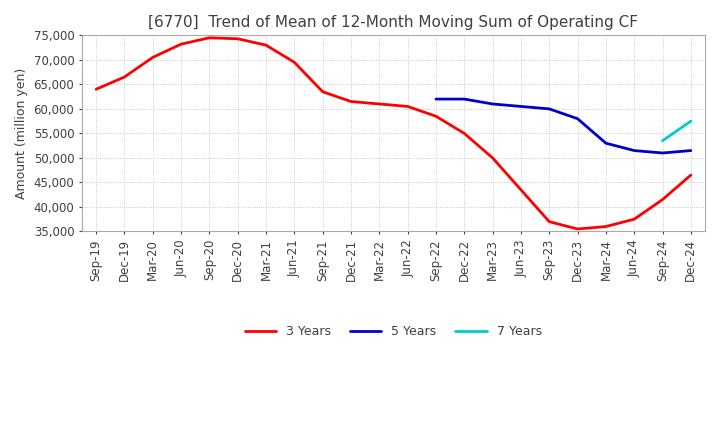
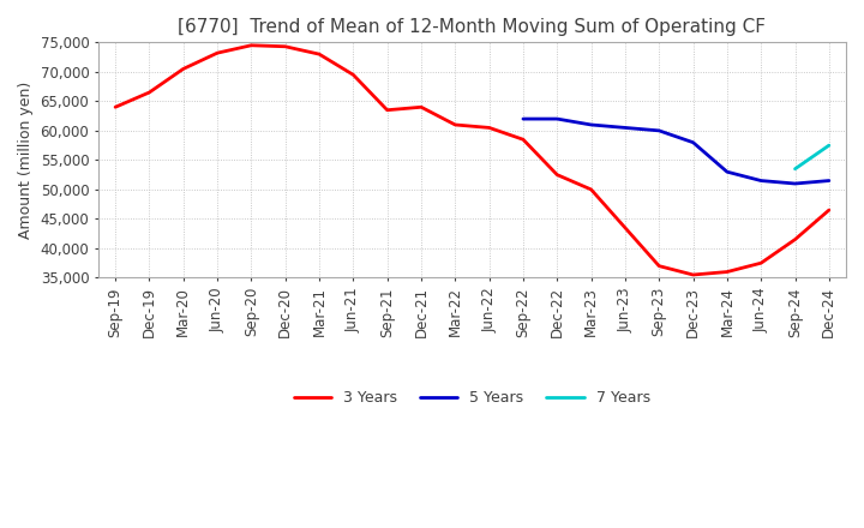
3 Years/Dec-21: 61,500 -> 64,000
3 Years/Dec-22: 55,000 -> 52,500
